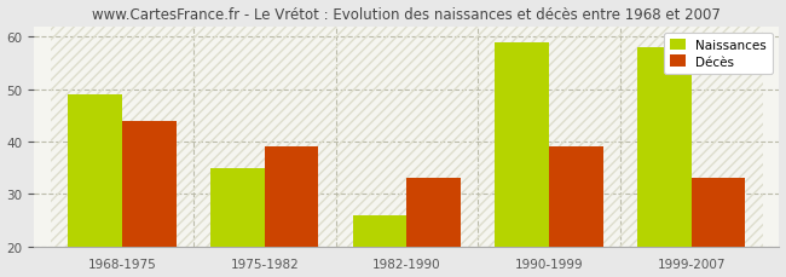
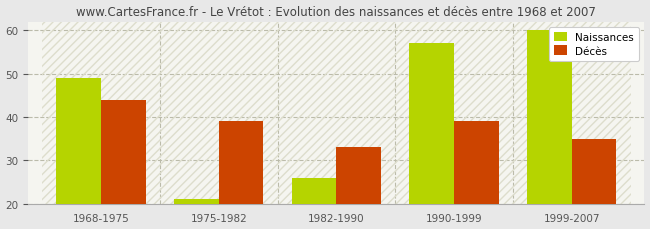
Naissances/1975-1982: 35 -> 21
Naissances/1990-1999: 59 -> 57
Naissances/1999-2007: 58 -> 60
Décès/1999-2007: 33 -> 35
